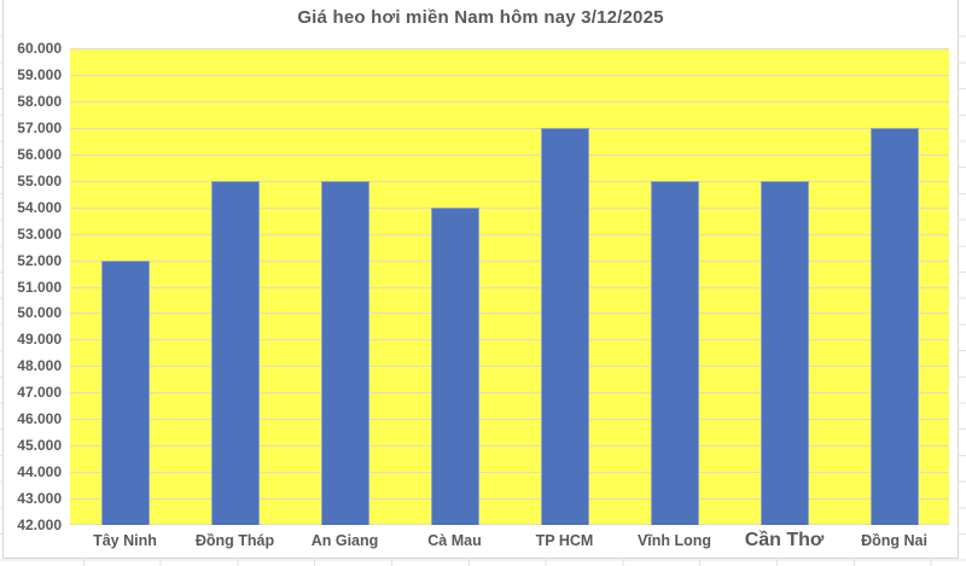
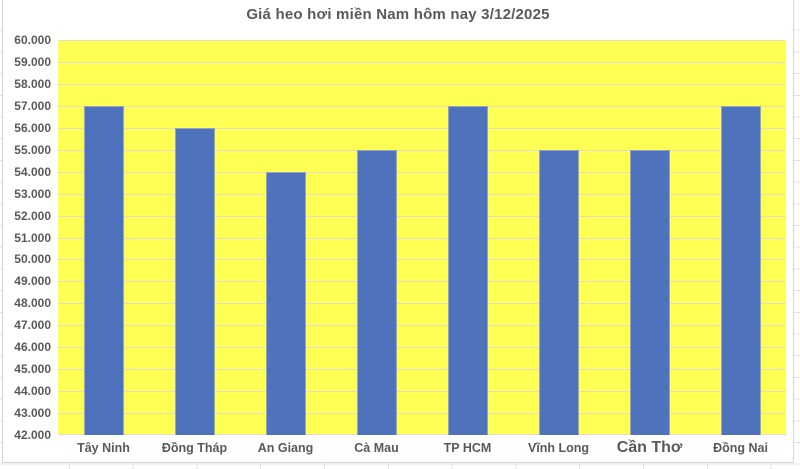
Tây Ninh: 52000 -> 57000
Đồng Tháp: 55000 -> 56000
An Giang: 55000 -> 54000
Cà Mau: 54000 -> 55000
